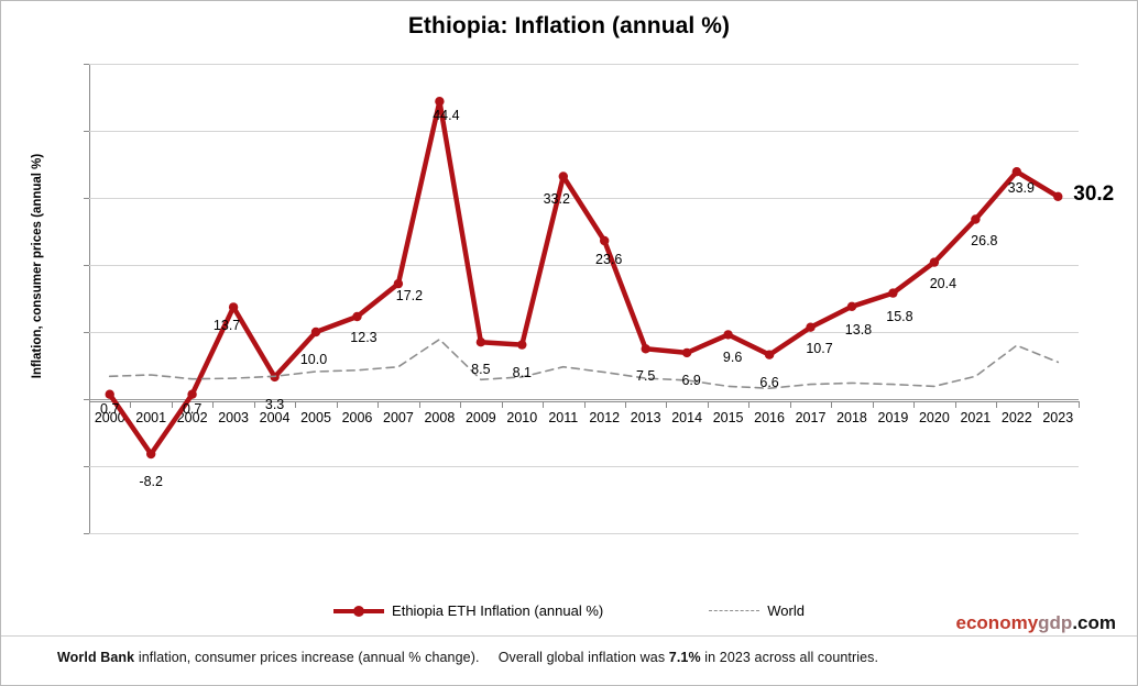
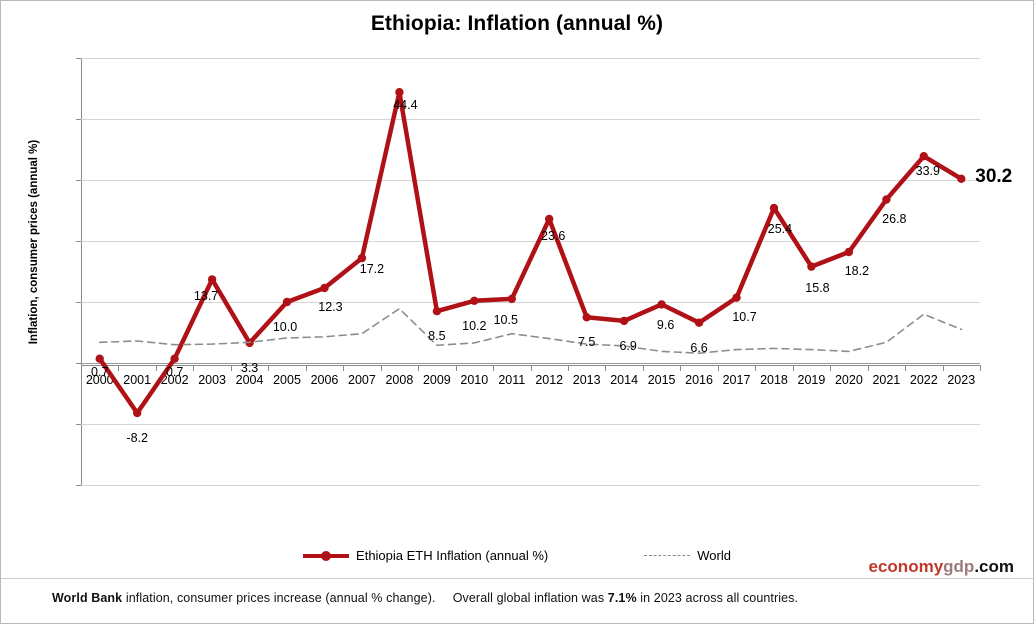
Ethiopia ETH Inflation (annual %)/2010: 8.1 -> 10.2
Ethiopia ETH Inflation (annual %)/2011: 33.2 -> 10.5
Ethiopia ETH Inflation (annual %)/2018: 13.8 -> 25.4
Ethiopia ETH Inflation (annual %)/2020: 20.4 -> 18.2
